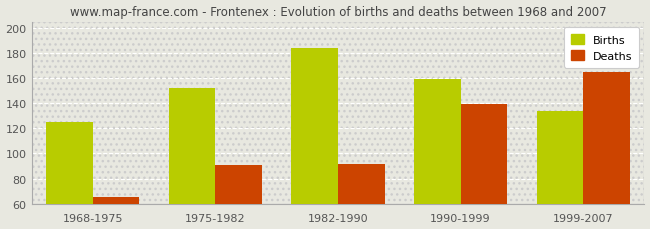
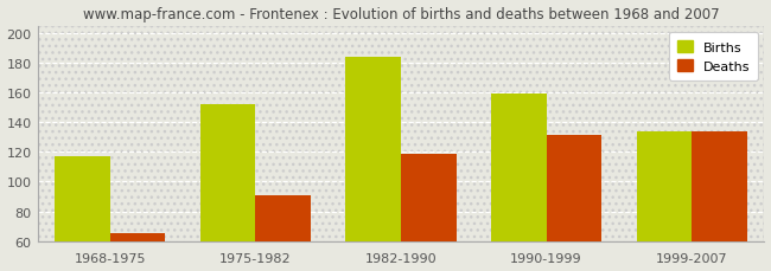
Births/1968-1975: 125 -> 117
Deaths/1982-1990: 92 -> 119
Deaths/1990-1999: 139 -> 131
Deaths/1999-2007: 165 -> 134
